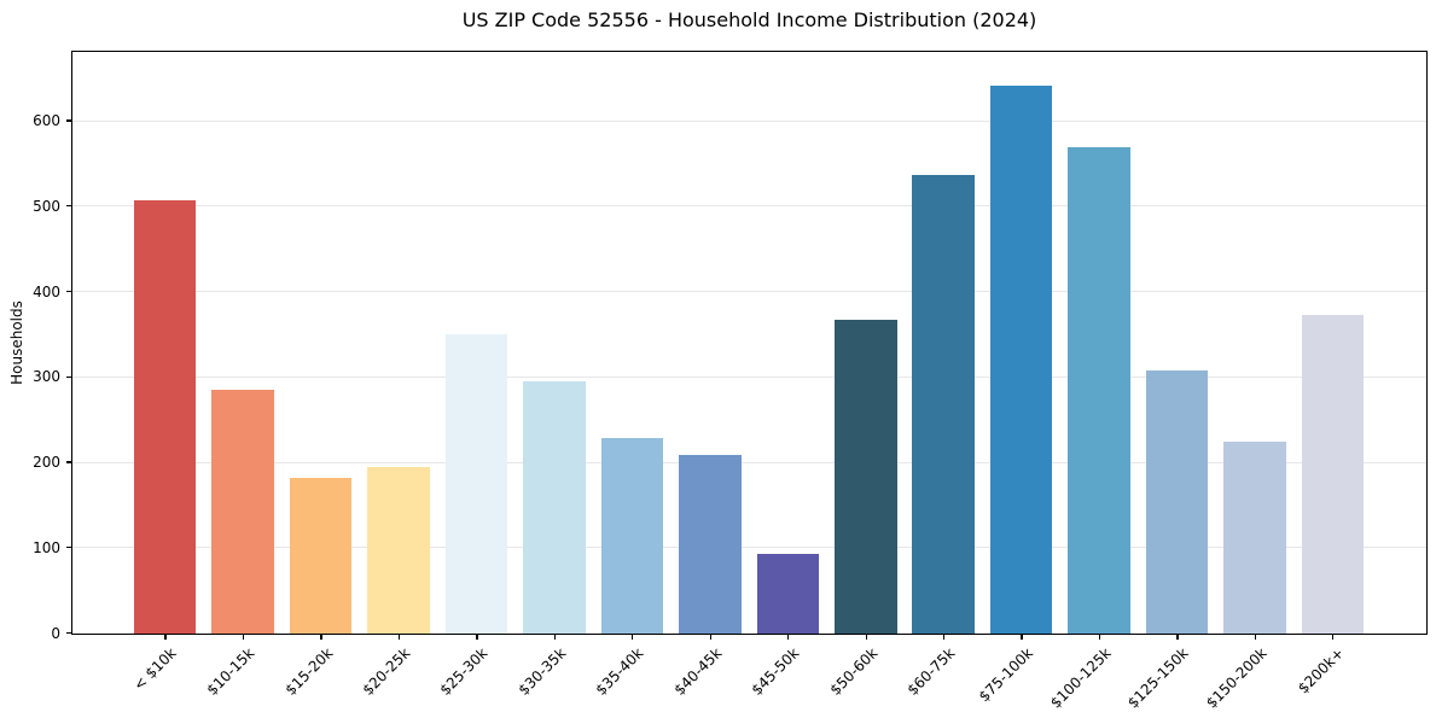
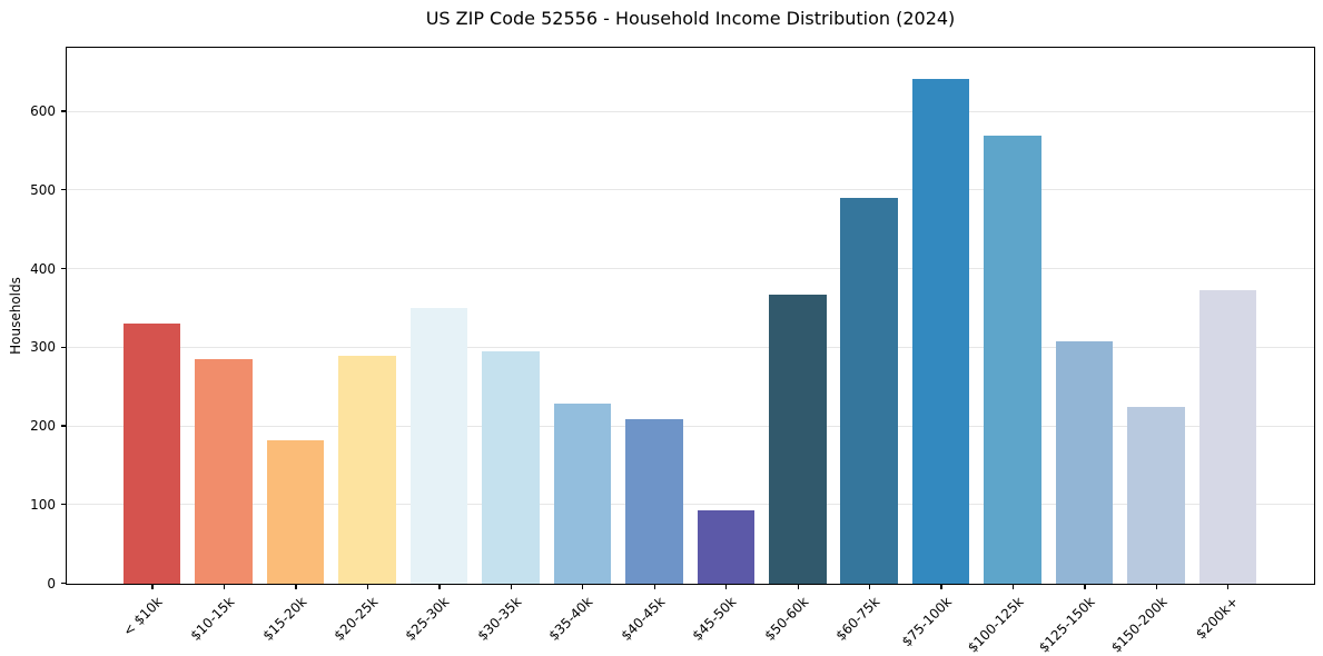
< $10k: 510 -> 330
$20-25k: 200 -> 290
$60-75k: 540 -> 490
